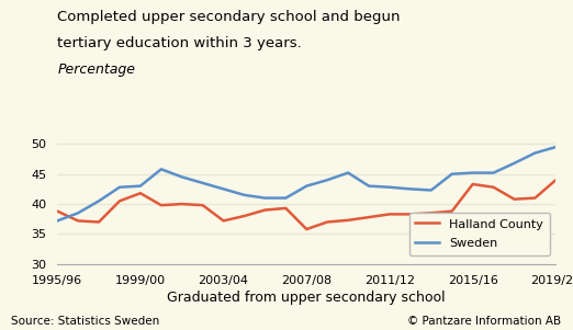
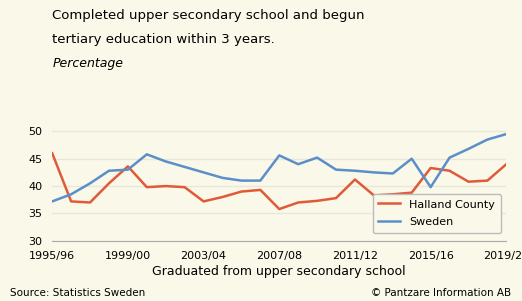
Halland County/1995/96: 38.8 -> 46.0
Halland County/1999/00: 41.8 -> 43.6
Sweden/2007/08: 43.0 -> 45.6
Halland County/2011/12: 38.3 -> 41.2
Sweden/2015/16: 45.2 -> 39.8
